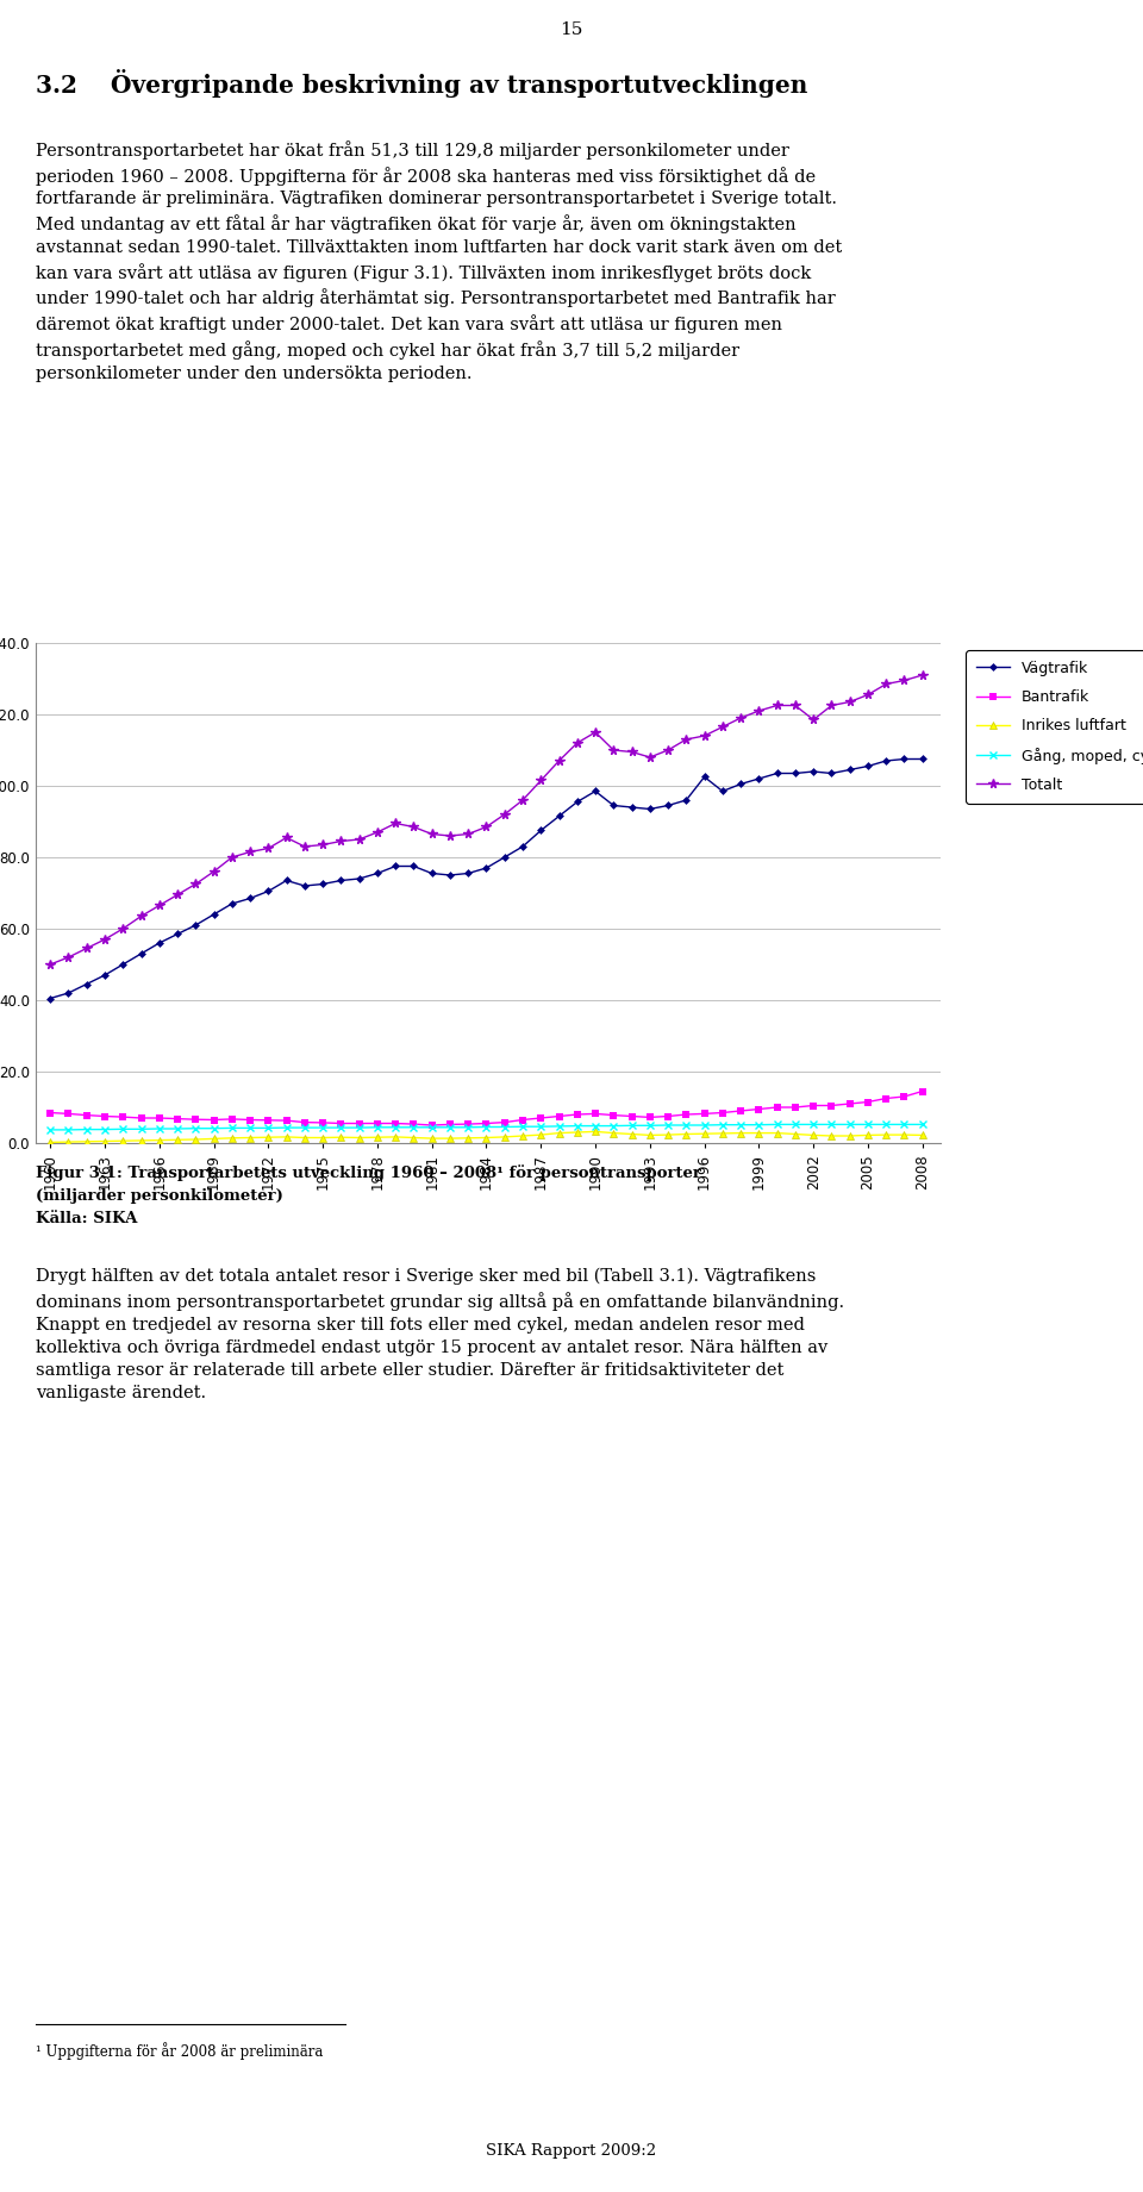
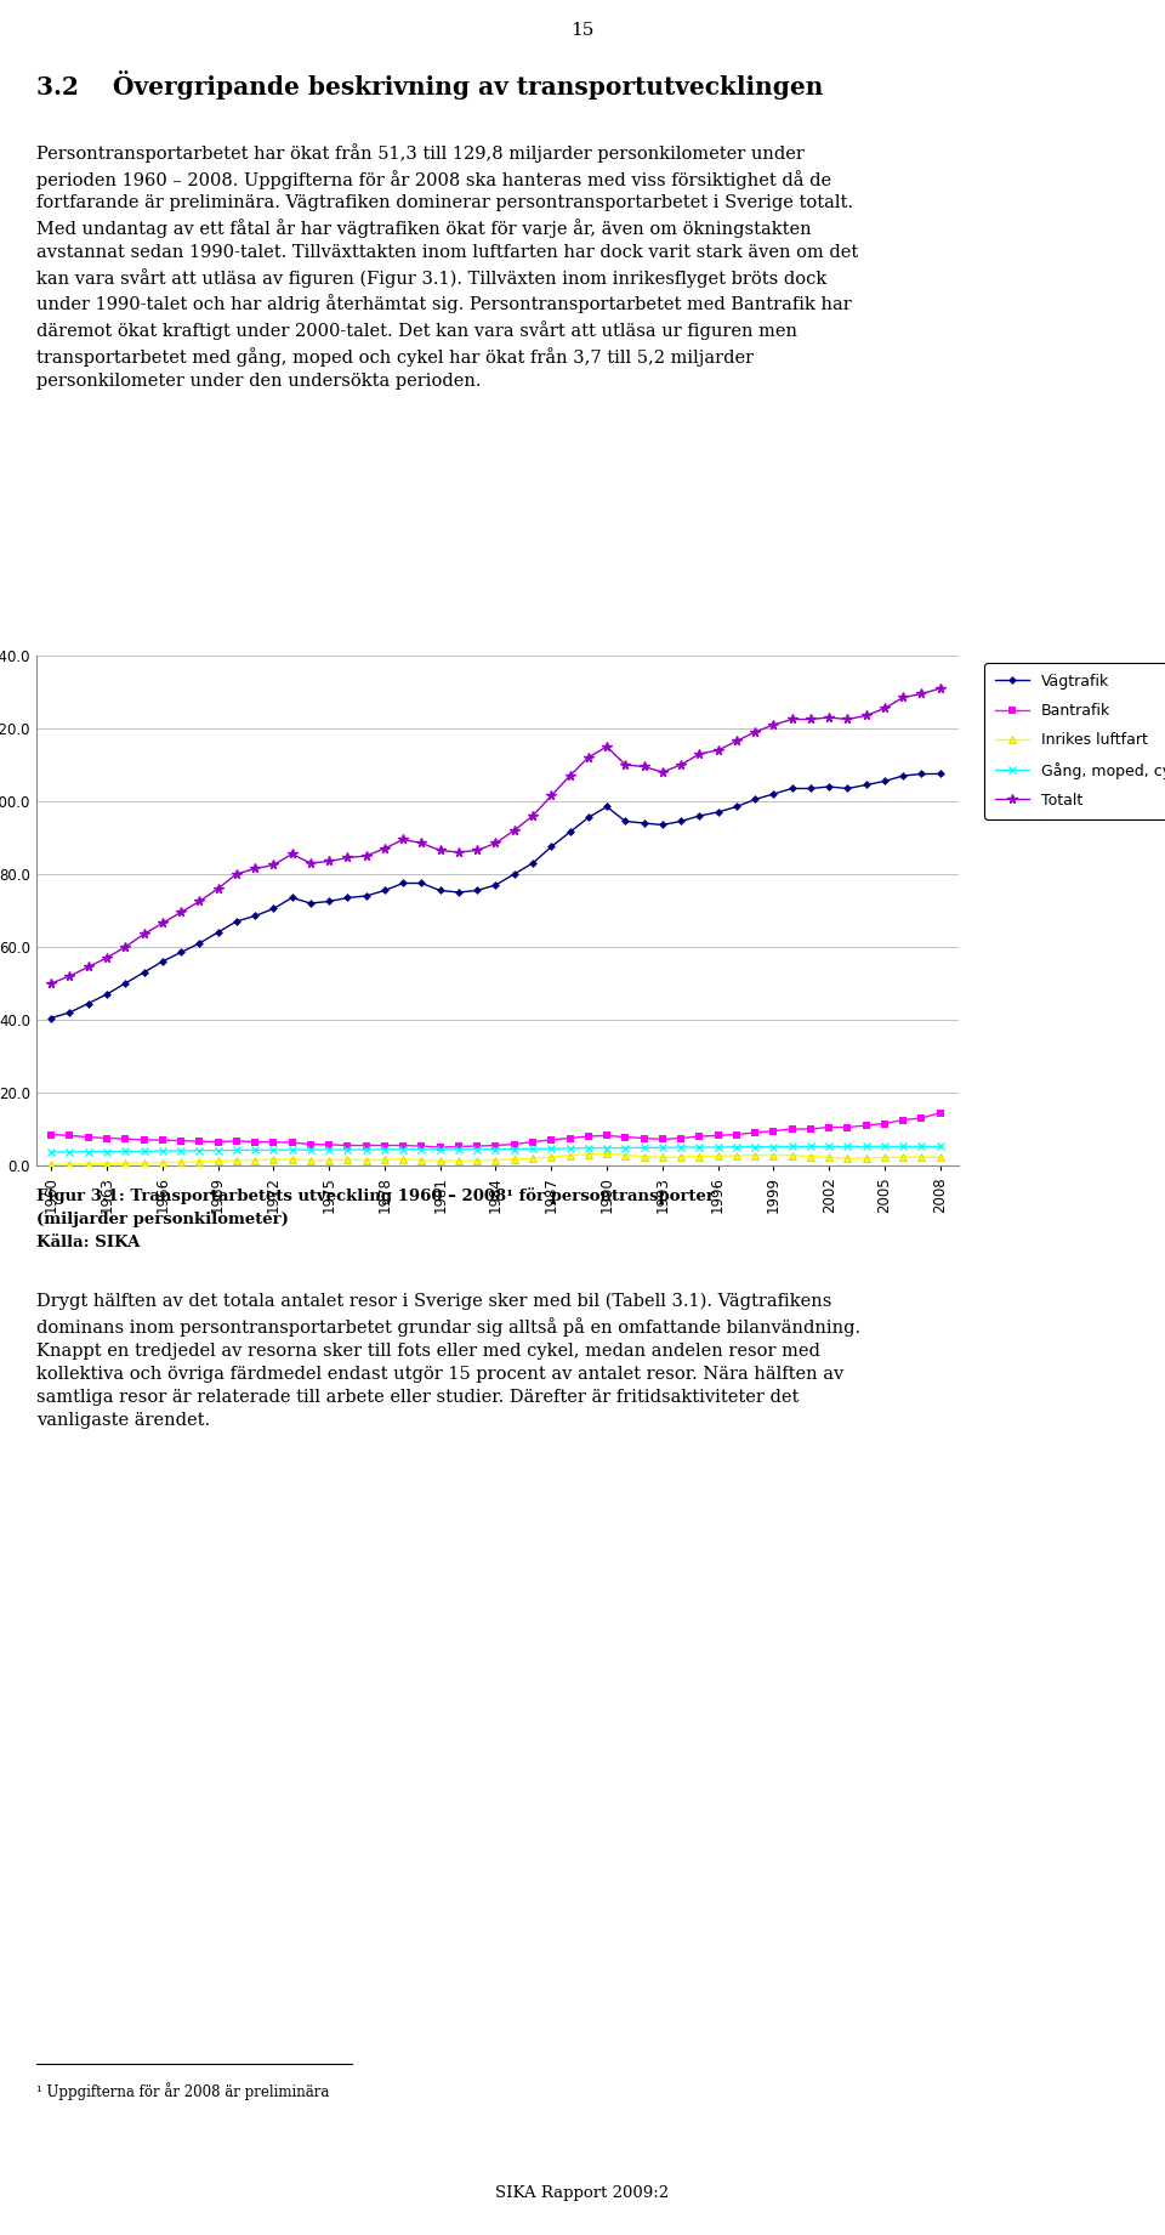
Vägtrafik/1996: 102.5 -> 97.0
Totalt/2002: 118.5 -> 123.0
